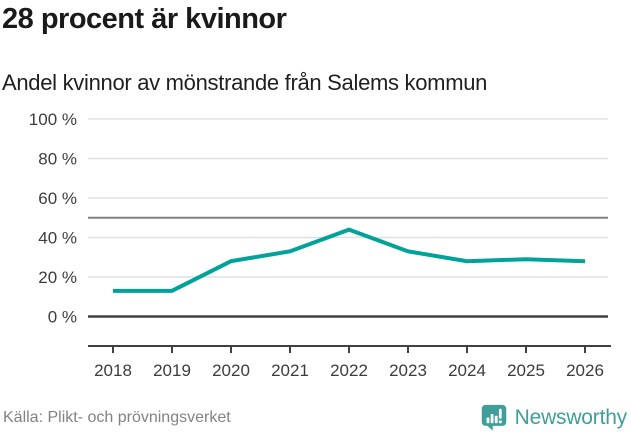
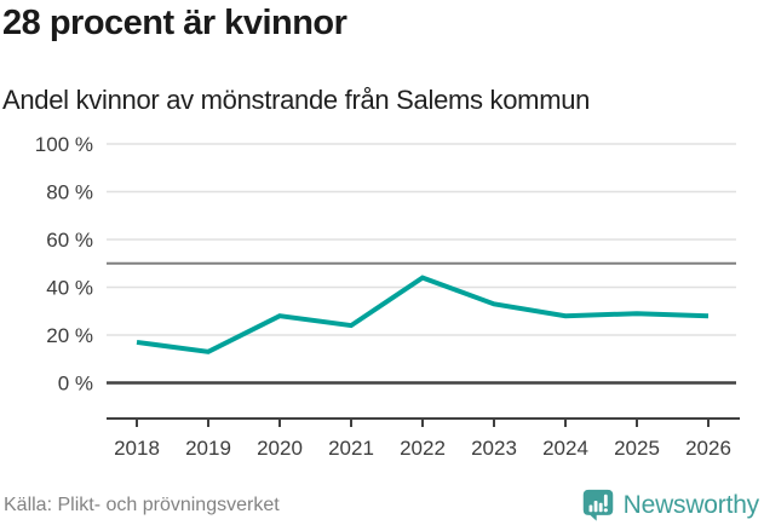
2018: 13% -> 17%
2021: 33% -> 24%
